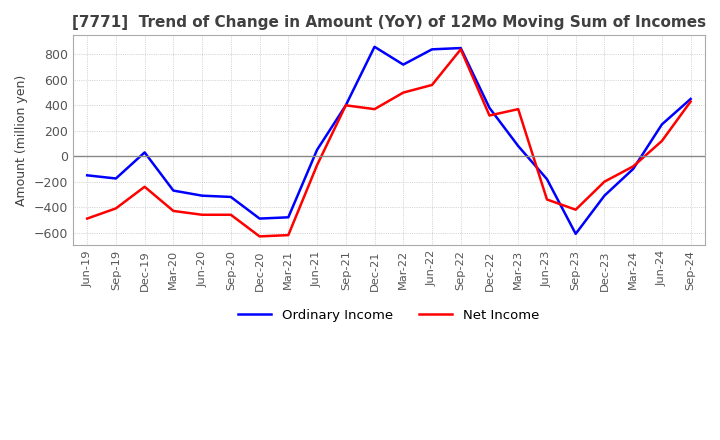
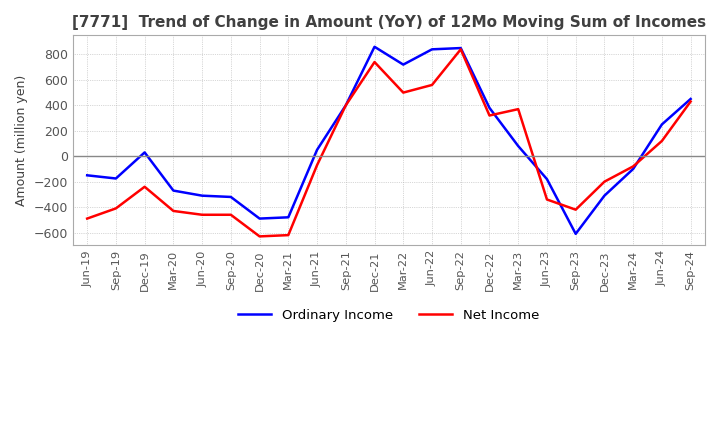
Net Income/Dec-21: 370 -> 740
